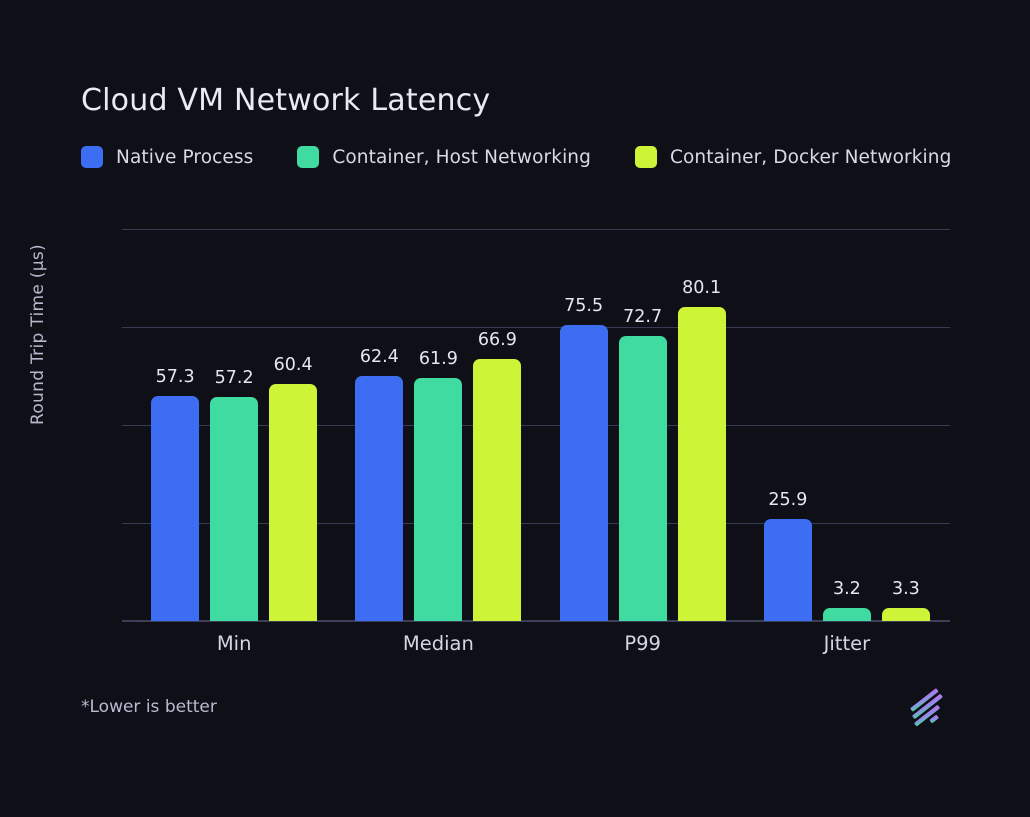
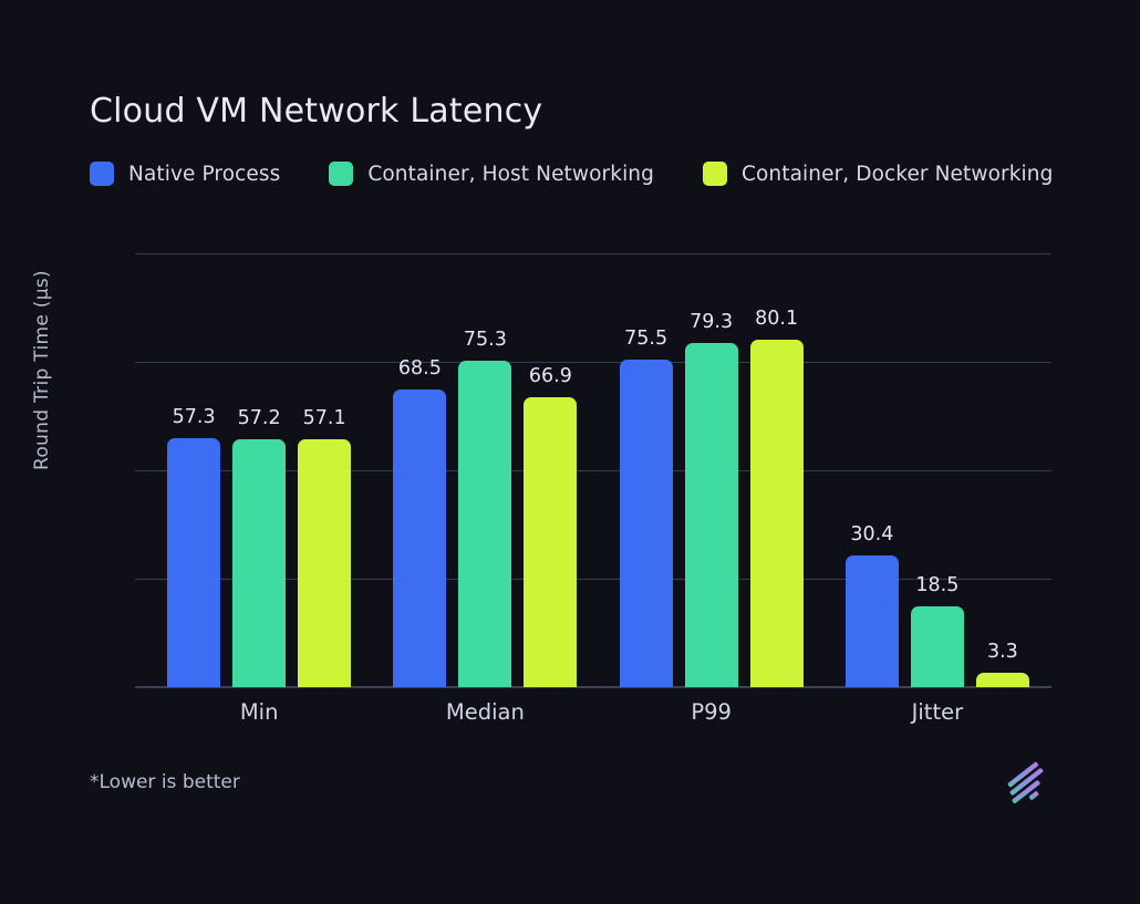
Container, Docker Networking/Min: 60.4 -> 57.1
Native Process/Median: 62.4 -> 68.5
Container, Host Networking/Median: 61.9 -> 75.3
Container, Host Networking/P99: 72.7 -> 79.3
Native Process/Jitter: 25.9 -> 30.4
Container, Host Networking/Jitter: 3.2 -> 18.5
